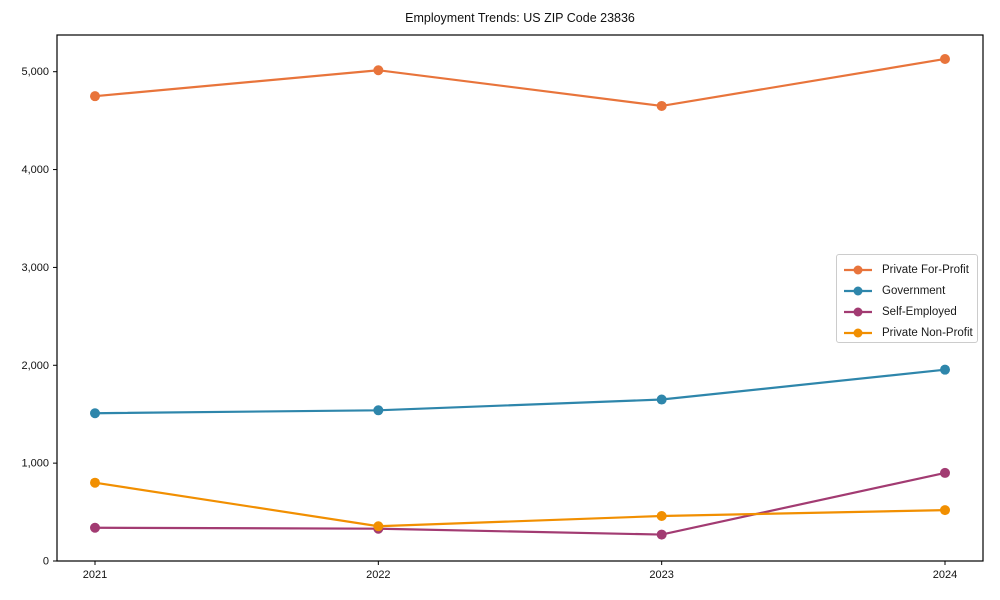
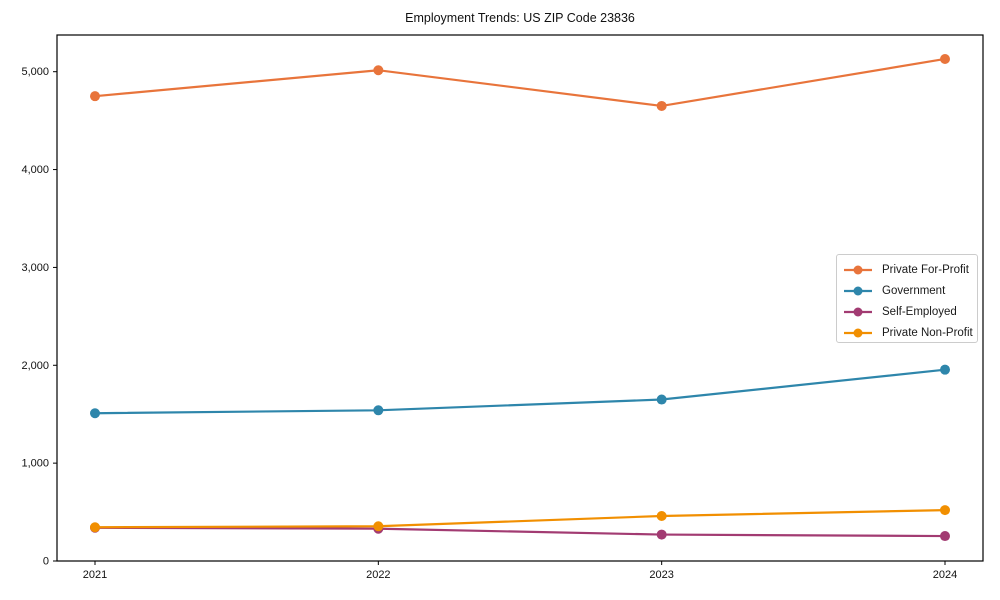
Private Non-Profit/2021: 800 -> 300
Self-Employed/2024: 900 -> 300
